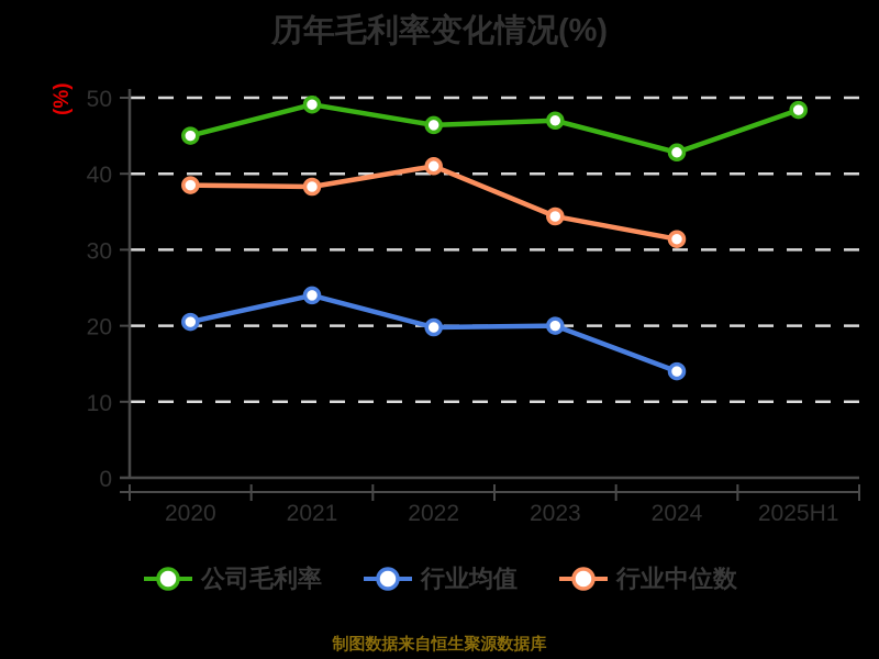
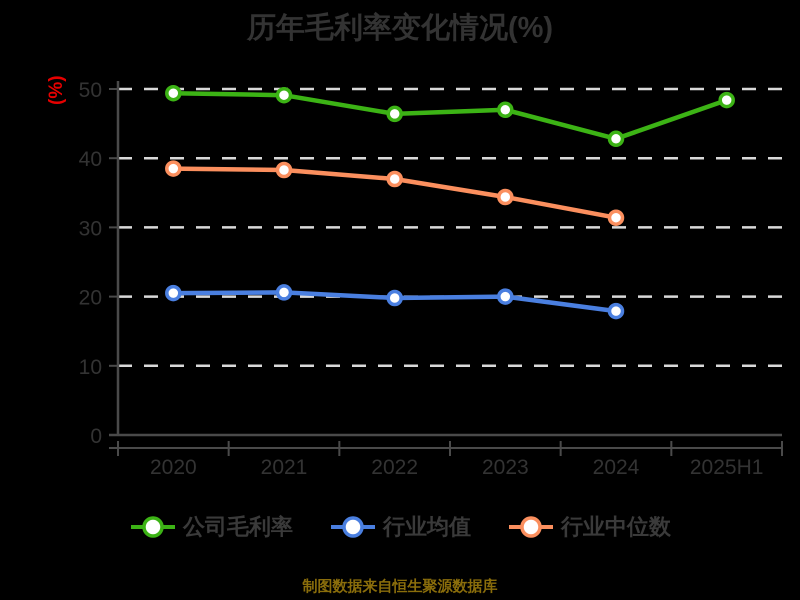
公司毛利率/2020: 45 -> 49
行业均值/2021: 24 -> 21
行业中位数/2022: 41 -> 37
行业均值/2024: 14 -> 18
